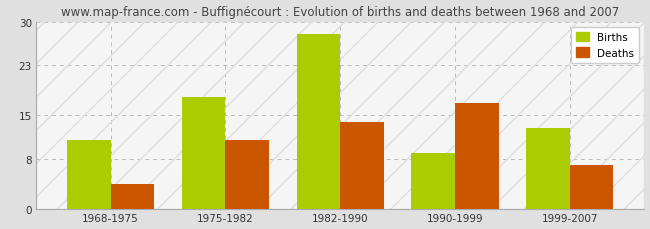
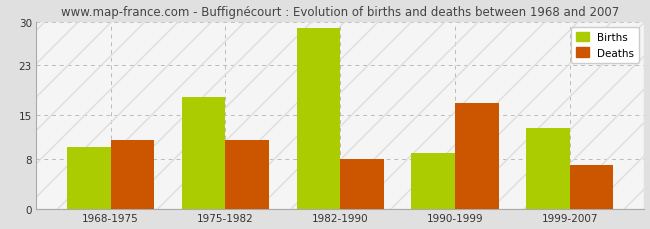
Births/1968-1975: 11 -> 10
Deaths/1968-1975: 4 -> 11
Births/1982-1990: 28 -> 29
Deaths/1982-1990: 14 -> 8
